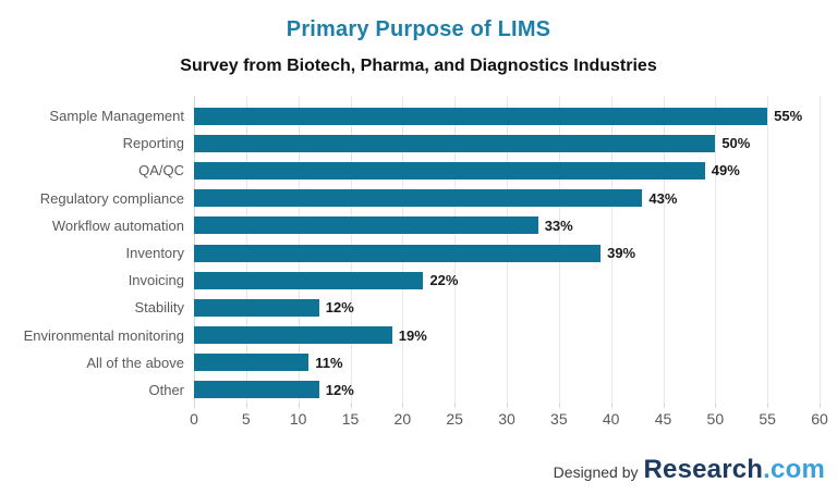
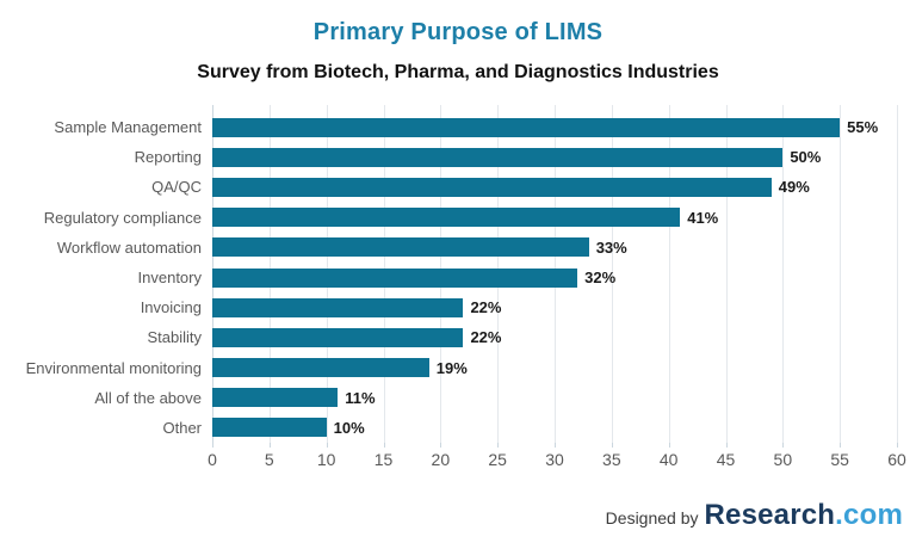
Regulatory compliance: 43% -> 41%
Inventory: 39% -> 32%
Stability: 12% -> 22%
Other: 12% -> 10%
